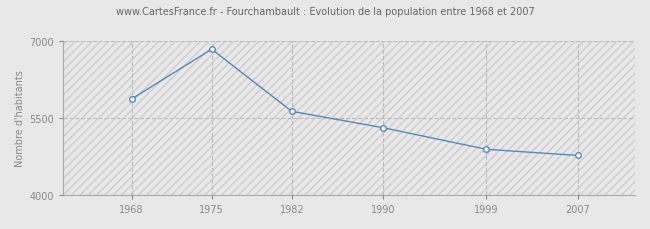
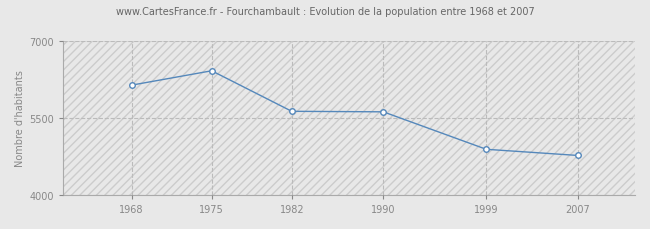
1968: 5870 -> 6140
1975: 6840 -> 6420
1990: 5310 -> 5620
